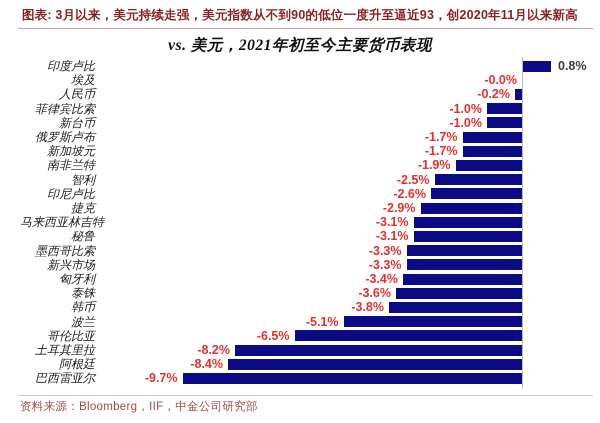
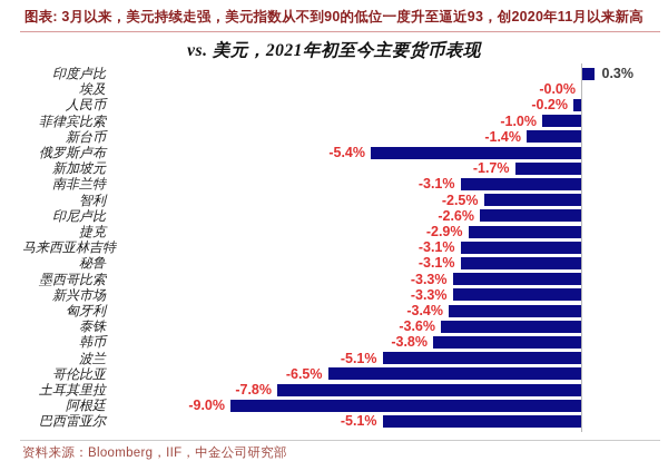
印度卢比: 0.8% -> 0.3%
新台币: -1.0% -> -1.4%
俄罗斯卢布: -1.7% -> -5.4%
南非兰特: -1.9% -> -3.1%
土耳其里拉: -8.2% -> -7.8%
阿根廷: -8.4% -> -9.0%
巴西雷亚尔: -9.7% -> -5.1%
